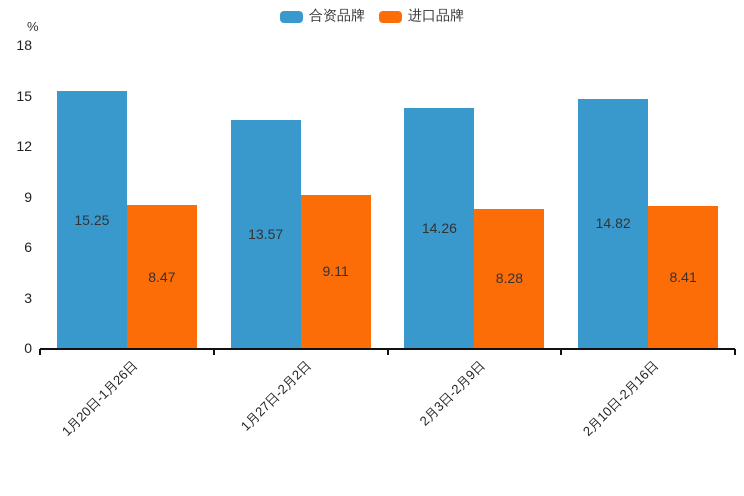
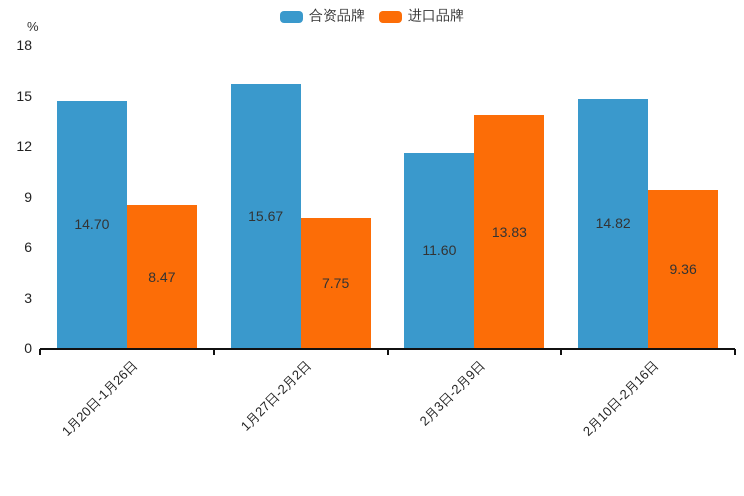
合资品牌/1月20日-1月26日: 15.25 -> 14.70
合资品牌/1月27日-2月2日: 13.57 -> 15.67
进口品牌/1月27日-2月2日: 9.11 -> 7.75
合资品牌/2月3日-2月9日: 14.26 -> 11.60
进口品牌/2月3日-2月9日: 8.28 -> 13.83
进口品牌/2月10日-2月16日: 8.41 -> 9.36
